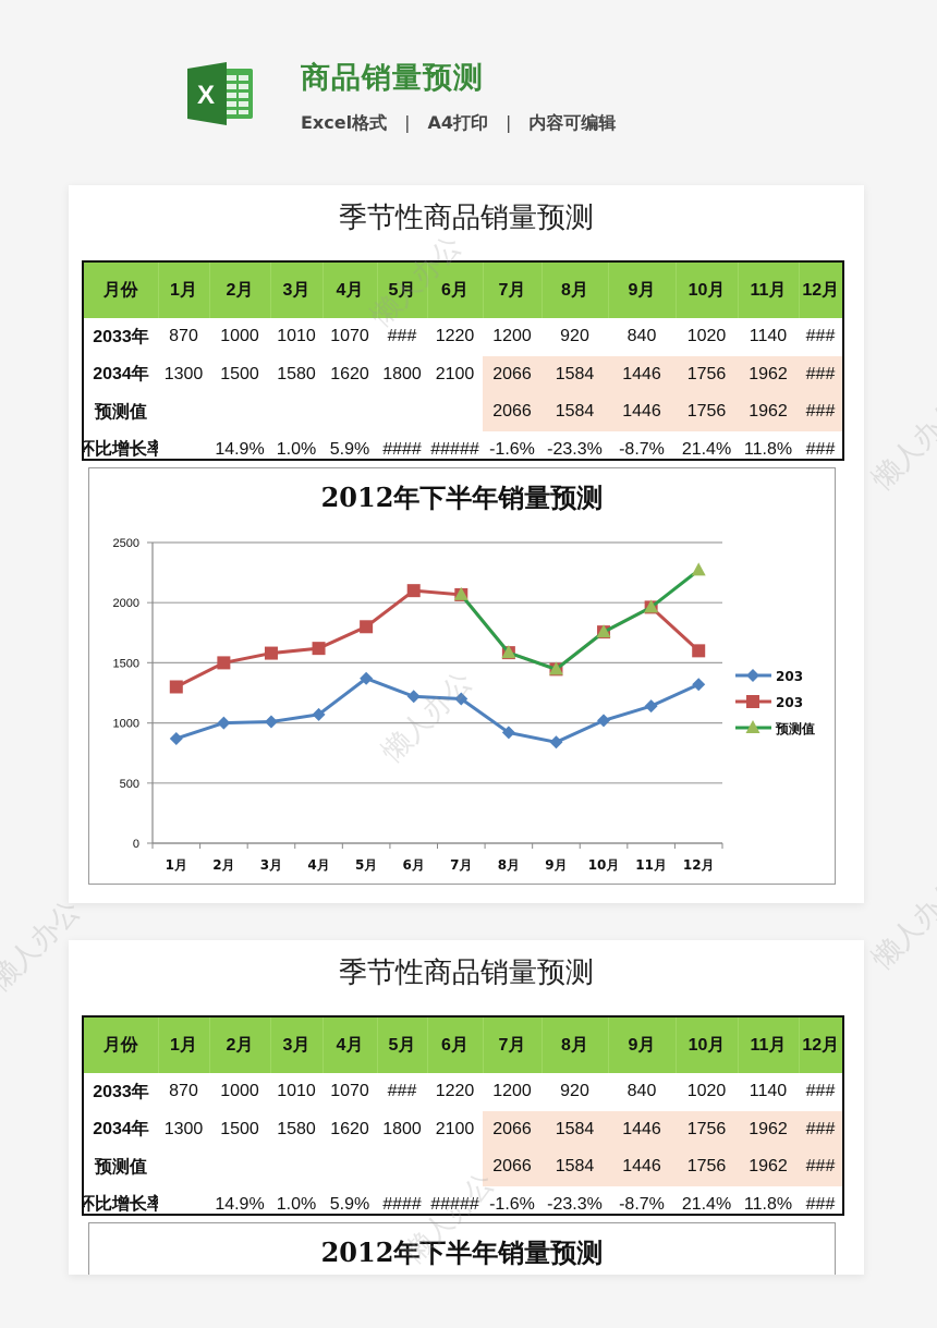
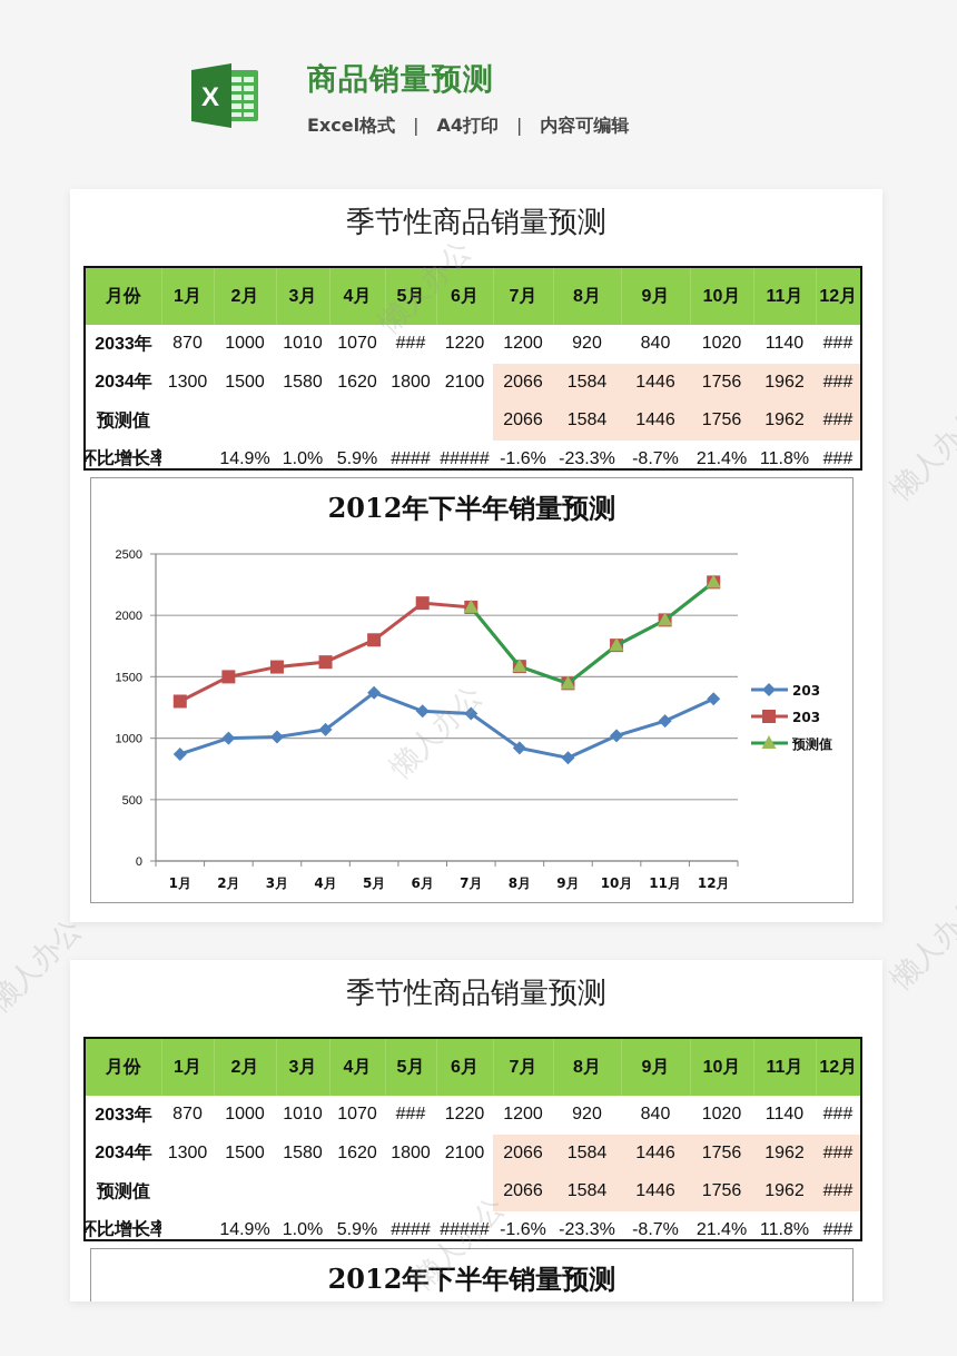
2034年/12月: 1600 -> 2270
